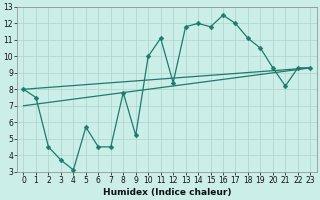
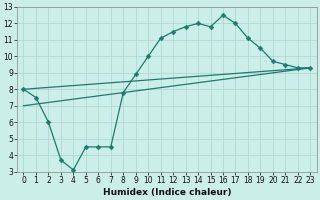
2: 4.5 -> 6.0
5: 5.7 -> 4.5
9: 5.2 -> 8.9
12: 8.4 -> 11.5
20: 9.3 -> 9.7
21: 8.2 -> 9.5
